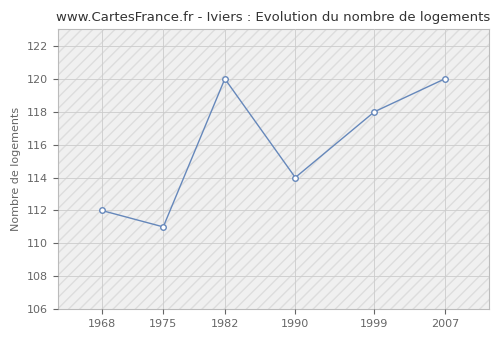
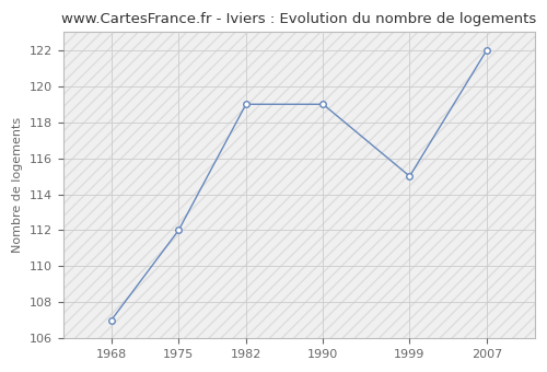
1968: 112 -> 107
1975: 111 -> 112
1982: 120 -> 119
1990: 114 -> 119
1999: 118 -> 115
2007: 120 -> 122
